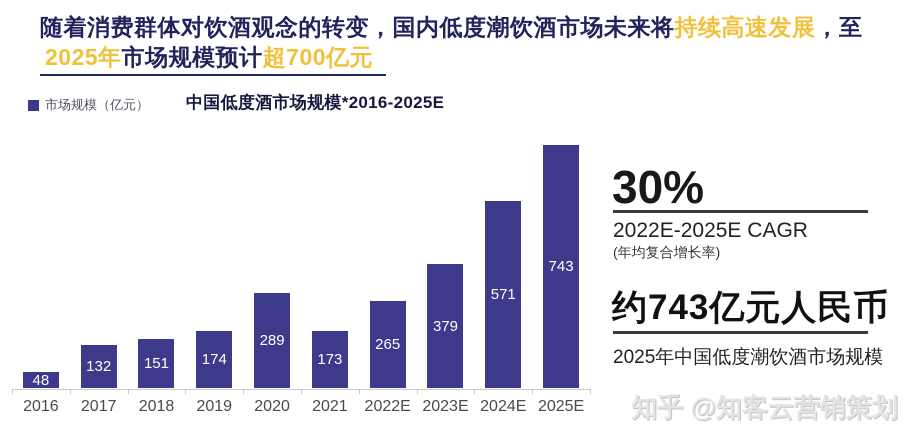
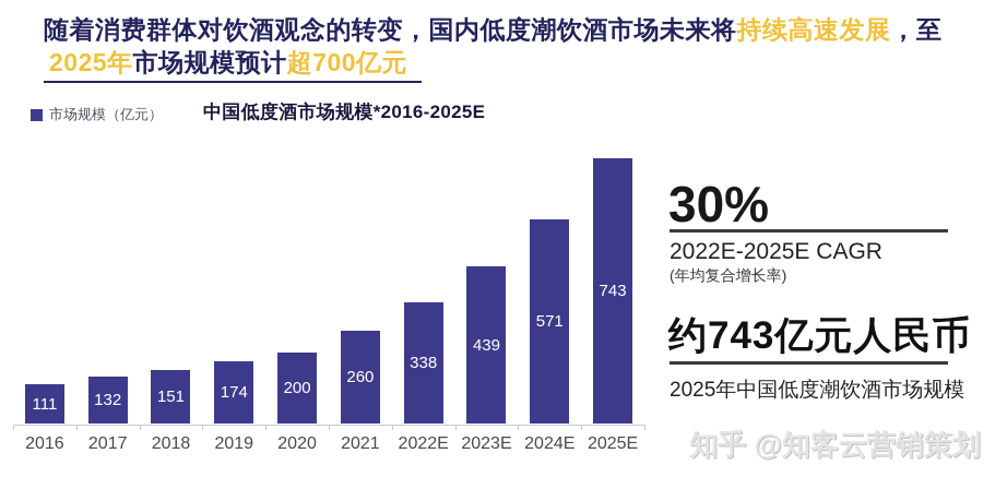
2016: 48 -> 111
2020: 289 -> 200
2021: 173 -> 260
2022E: 265 -> 338
2023E: 379 -> 439
